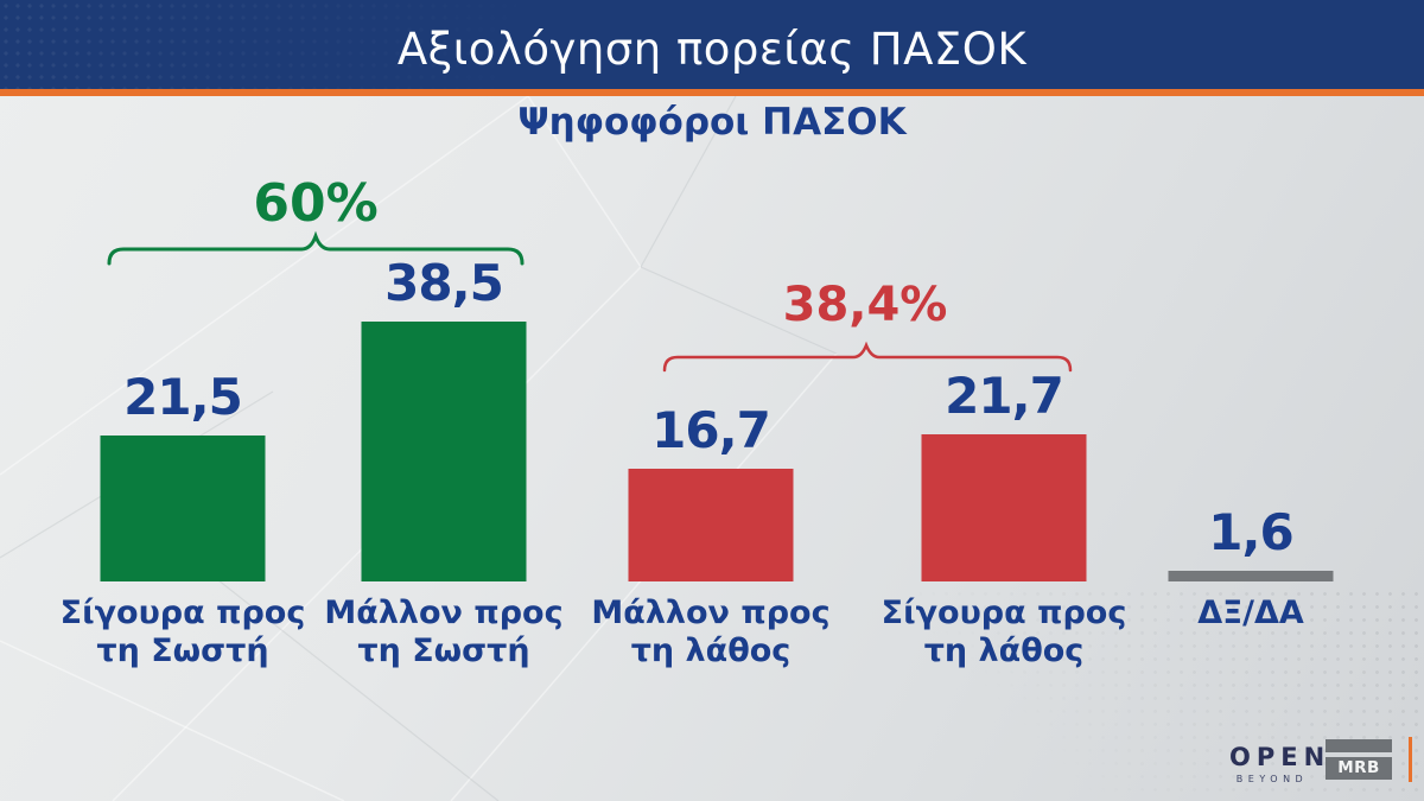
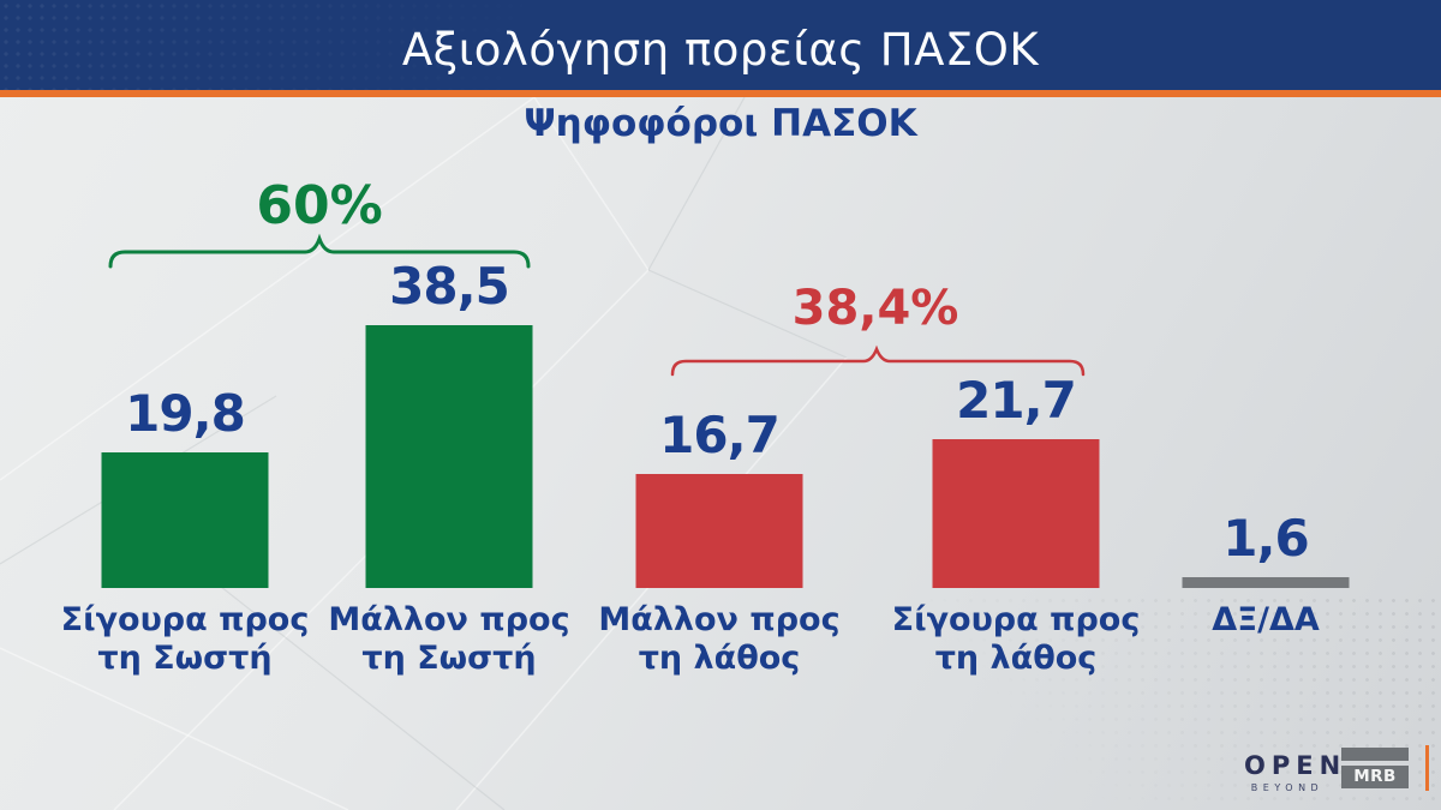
Σίγουρα προς τη Σωστή: 21,5 -> 19,8
